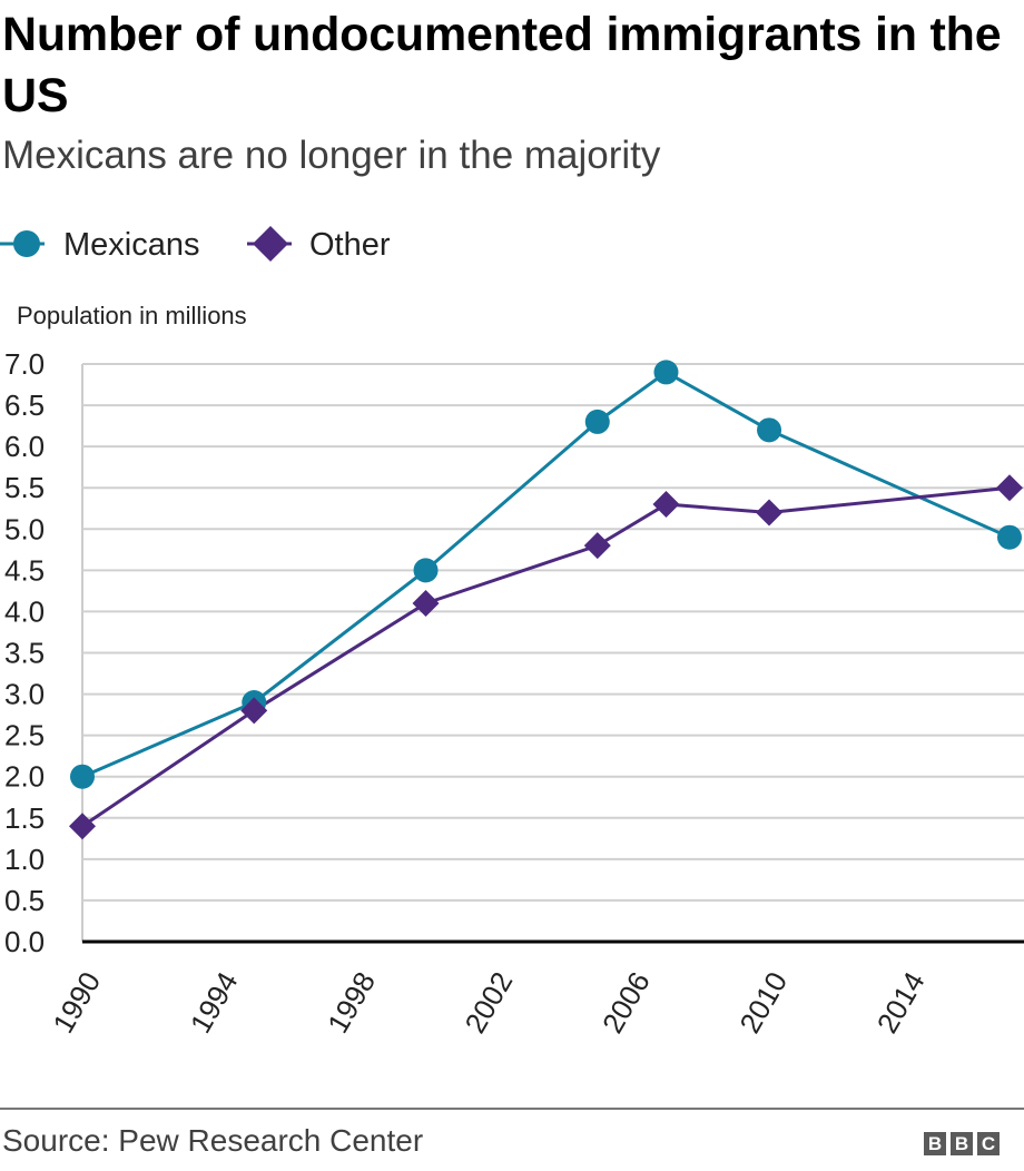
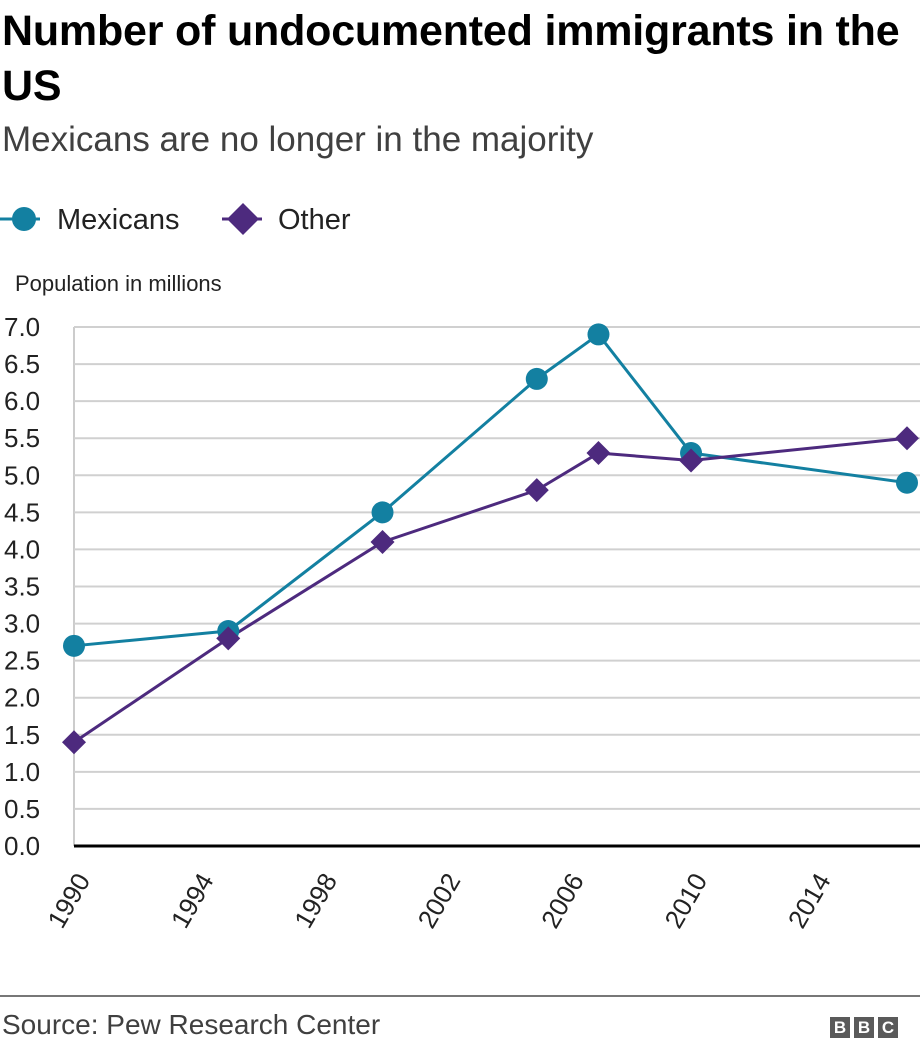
Mexicans/1990: 2.0 -> 2.7
Mexicans/2010: 6.2 -> 5.3
